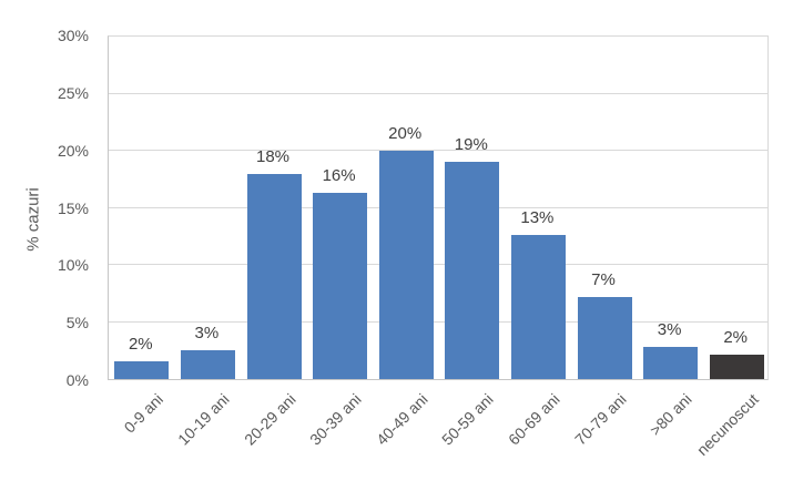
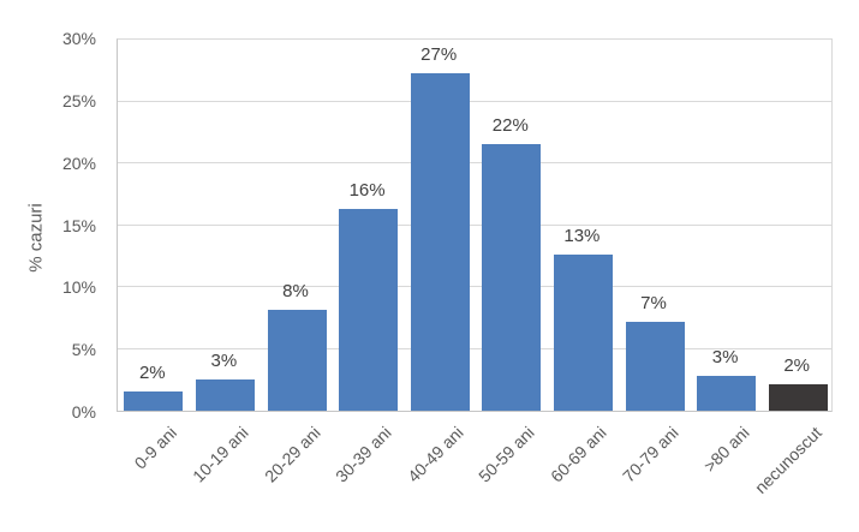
20-29 ani: 18% -> 8%
40-49 ani: 20% -> 27%
50-59 ani: 19% -> 22%
